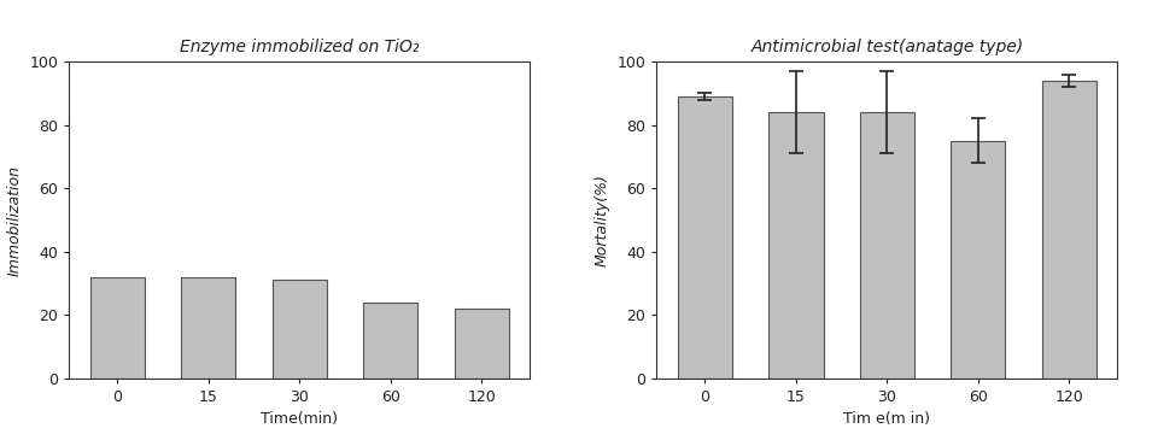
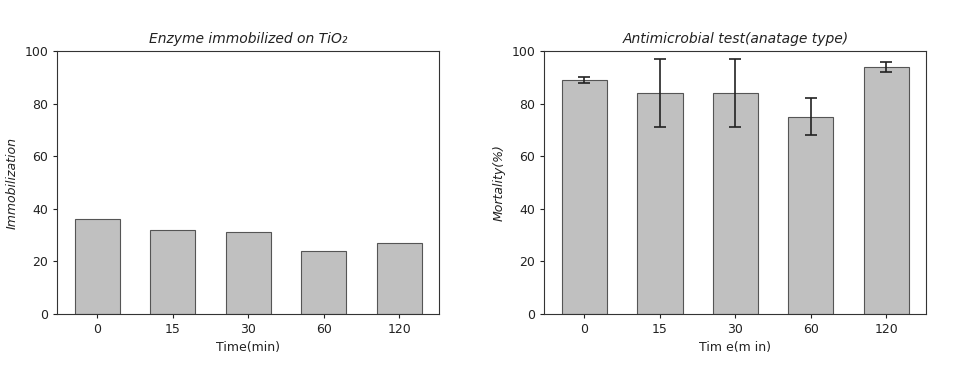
Enzyme immobilized on TiO₂/0: 32 -> 36
Enzyme immobilized on TiO₂/120: 22 -> 27
